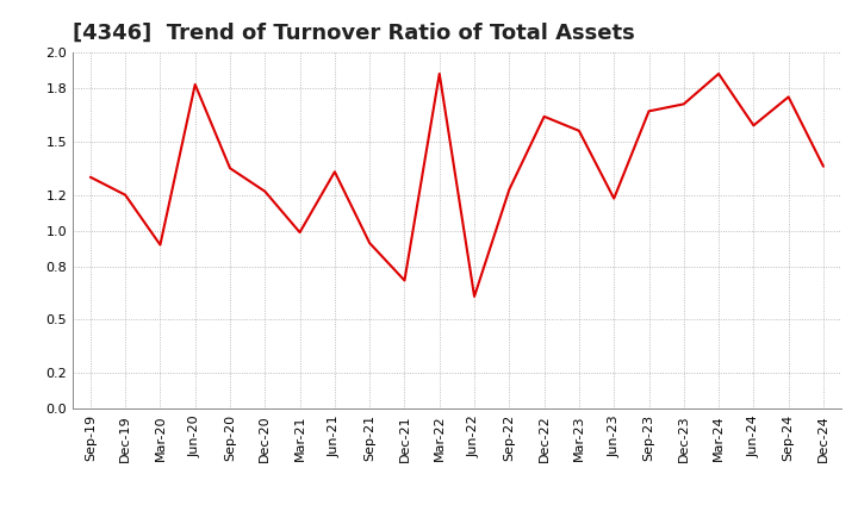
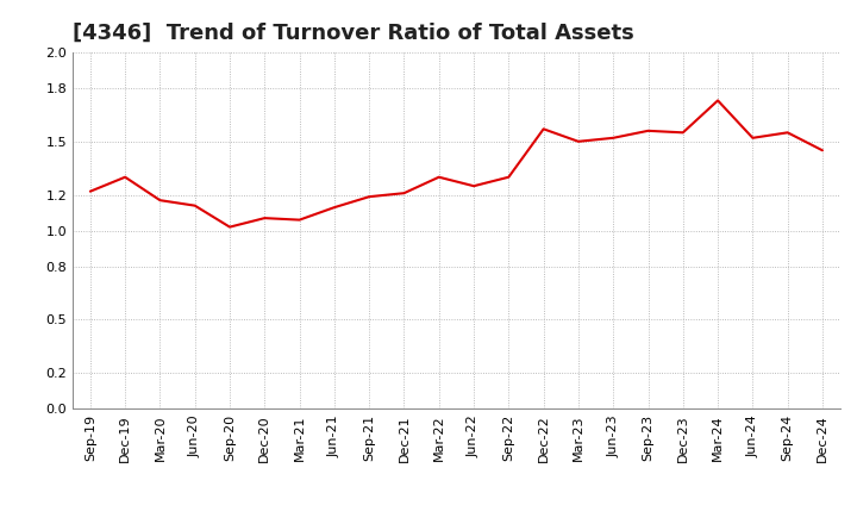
Sep-19: 1.30 -> 1.22
Dec-19: 1.20 -> 1.30
Mar-20: 0.92 -> 1.17
Jun-20: 1.82 -> 1.14
Sep-20: 1.35 -> 1.02
Dec-20: 1.22 -> 1.07
Mar-21: 0.99 -> 1.06
Jun-21: 1.33 -> 1.13
Sep-21: 0.93 -> 1.19
Dec-21: 0.72 -> 1.21
Mar-22: 1.88 -> 1.30
Jun-22: 0.63 -> 1.25
Sep-22: 1.23 -> 1.30
Dec-22: 1.64 -> 1.57
Mar-23: 1.56 -> 1.50
Jun-23: 1.18 -> 1.52
Sep-23: 1.67 -> 1.56
Dec-23: 1.71 -> 1.55
Mar-24: 1.88 -> 1.73
Jun-24: 1.59 -> 1.52
Sep-24: 1.75 -> 1.55
Dec-24: 1.36 -> 1.45
